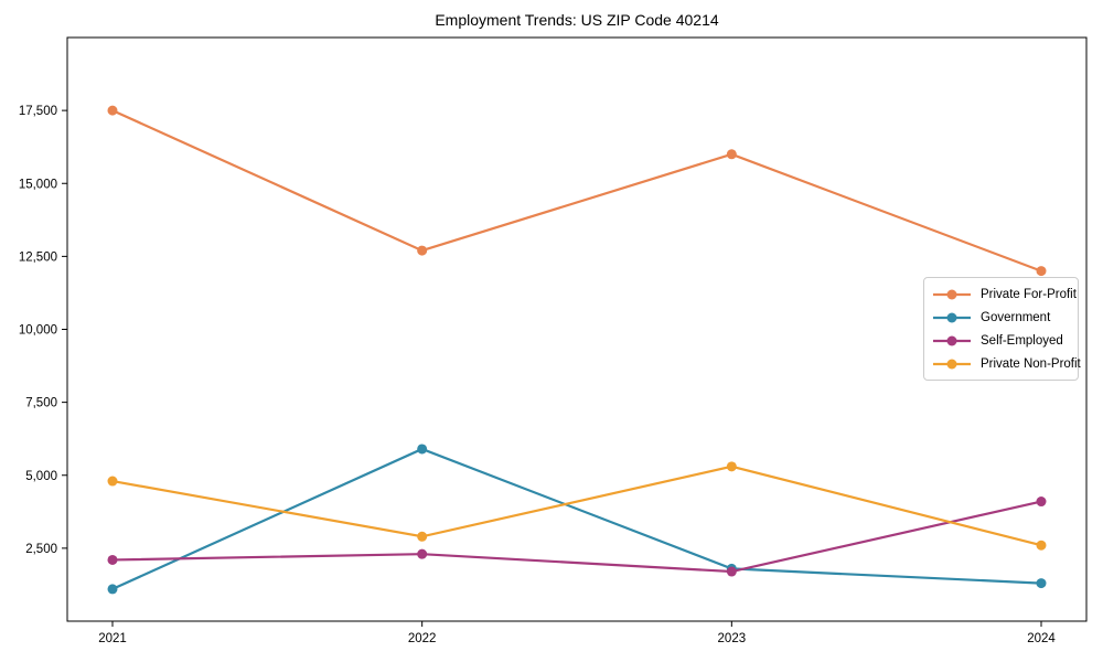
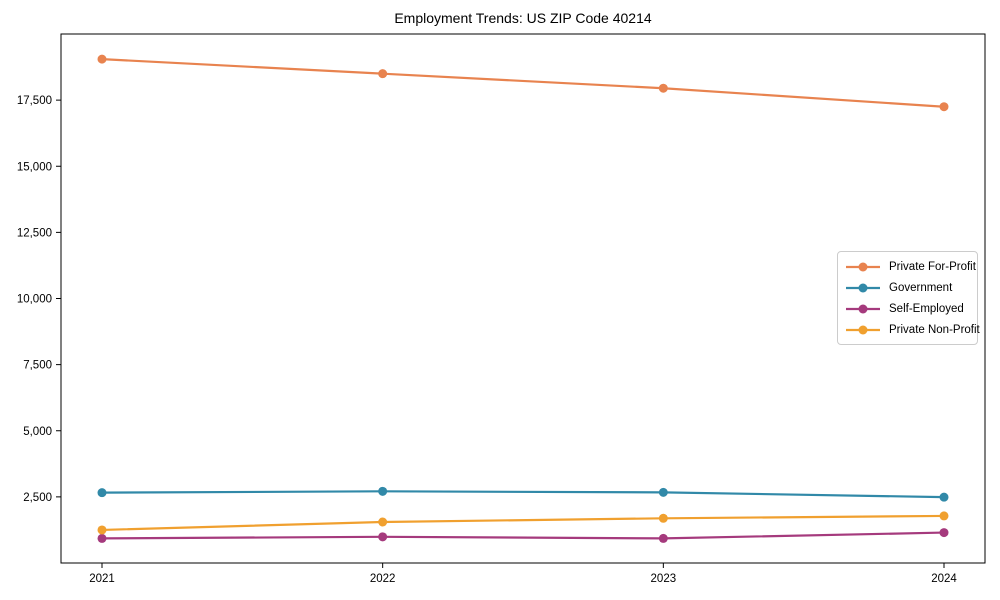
Private For-Profit/2021: 17500 -> 19000
Government/2021: 1100 -> 2700
Self-Employed/2021: 2100 -> 900
Private Non-Profit/2021: 4800 -> 1200
Private For-Profit/2022: 12700 -> 18500
Government/2022: 5900 -> 2700
Self-Employed/2022: 2300 -> 1000
Private Non-Profit/2022: 2900 -> 1600
Private For-Profit/2023: 16000 -> 18000
Government/2023: 1800 -> 2700
Self-Employed/2023: 1700 -> 900
Private Non-Profit/2023: 5300 -> 1700
Private For-Profit/2024: 12000 -> 17200
Government/2024: 1300 -> 2500
Self-Employed/2024: 4100 -> 1200
Private Non-Profit/2024: 2600 -> 1800
